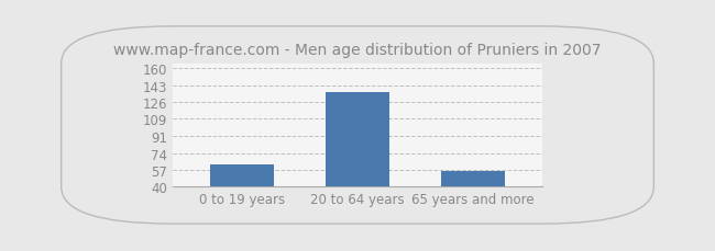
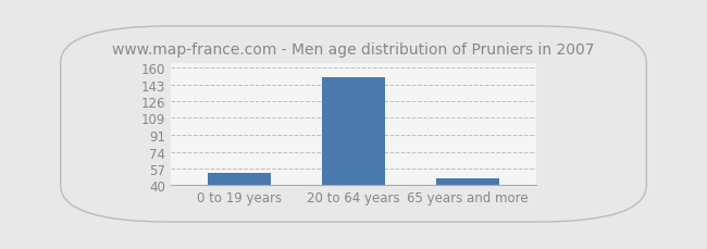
0 to 19 years: 62 -> 53
20 to 64 years: 136 -> 150
65 years and more: 56 -> 47
